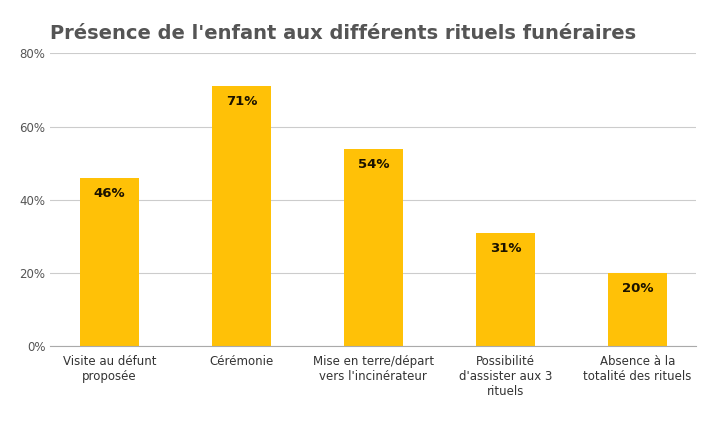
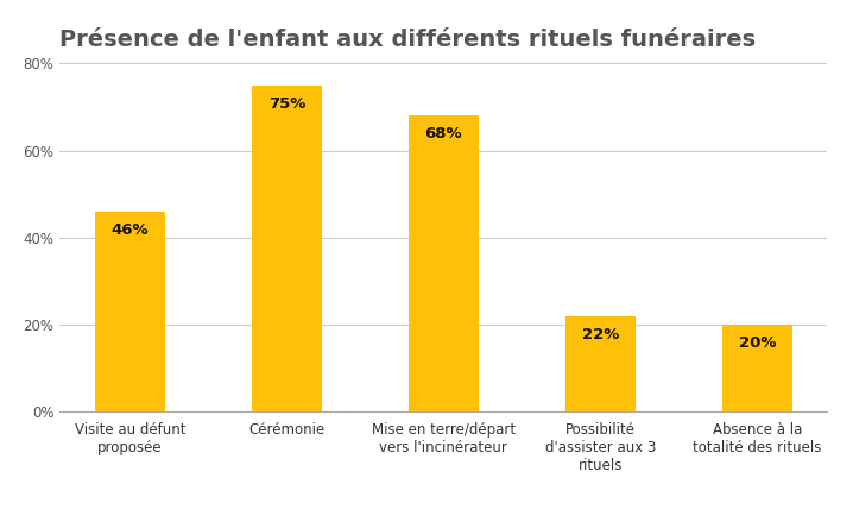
Cérémonie: 71% -> 75%
Mise en terre/départ vers l'incinérateur: 54% -> 68%
Possibilité d'assister aux 3 rituels: 31% -> 22%
